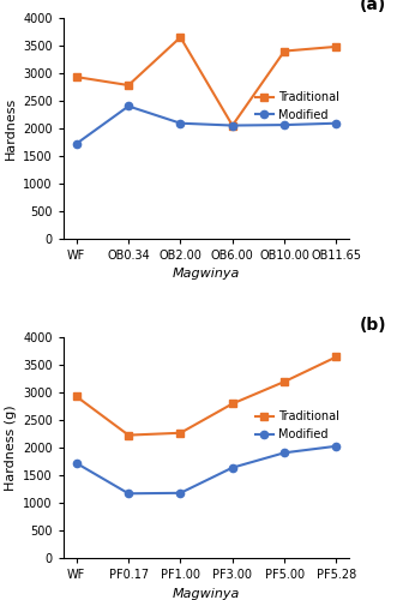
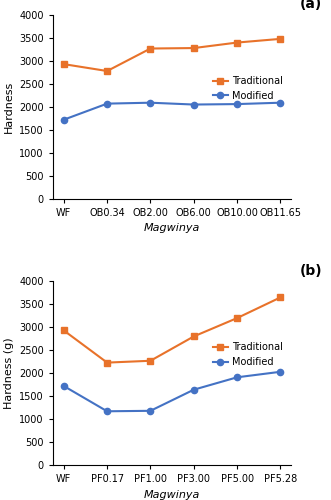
Modified/OB0.34: 2400 -> 2070
Traditional/OB2.00: 3650 -> 3270
Traditional/OB6.00: 2050 -> 3280
